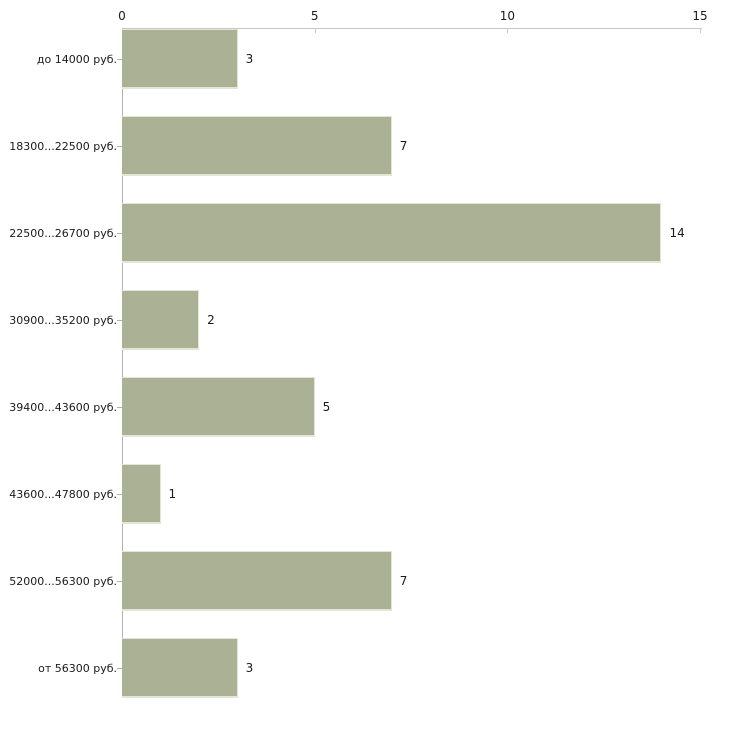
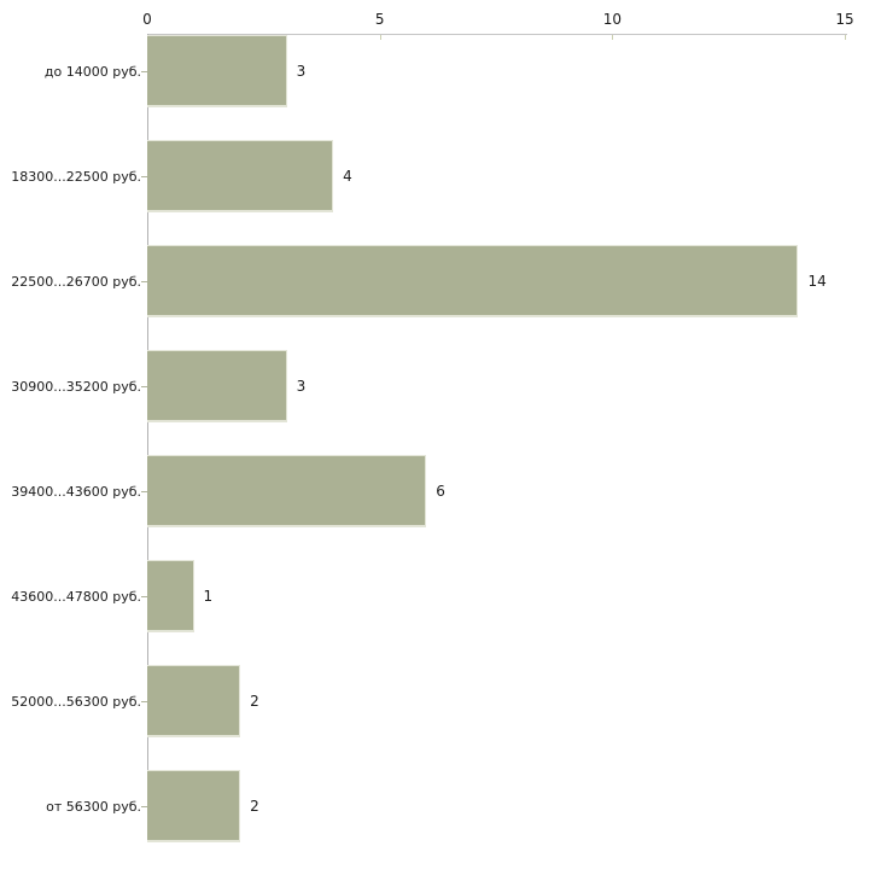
18300...22500 руб.: 7 -> 4
30900...35200 руб.: 2 -> 3
39400...43600 руб.: 5 -> 6
52000...56300 руб.: 7 -> 2
от 56300 руб.: 3 -> 2
